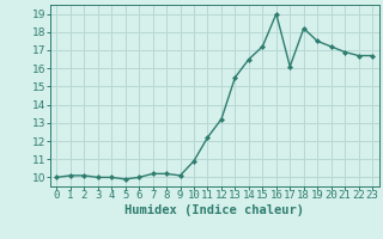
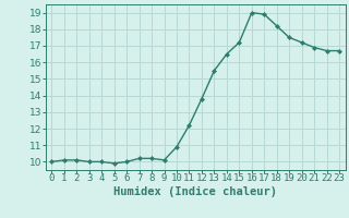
12: 13.2 -> 13.8
17: 16.1 -> 18.9
